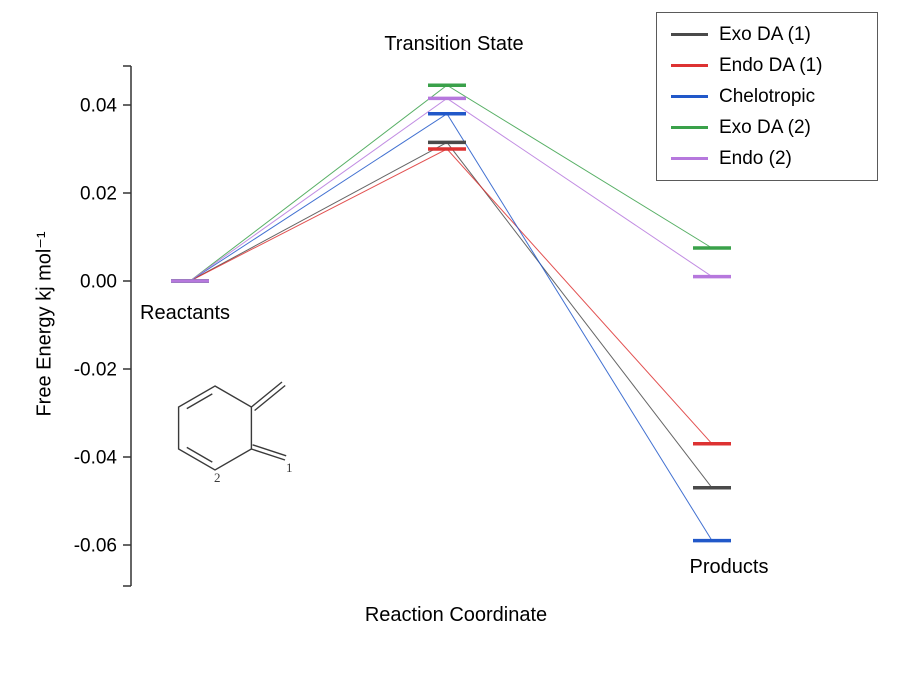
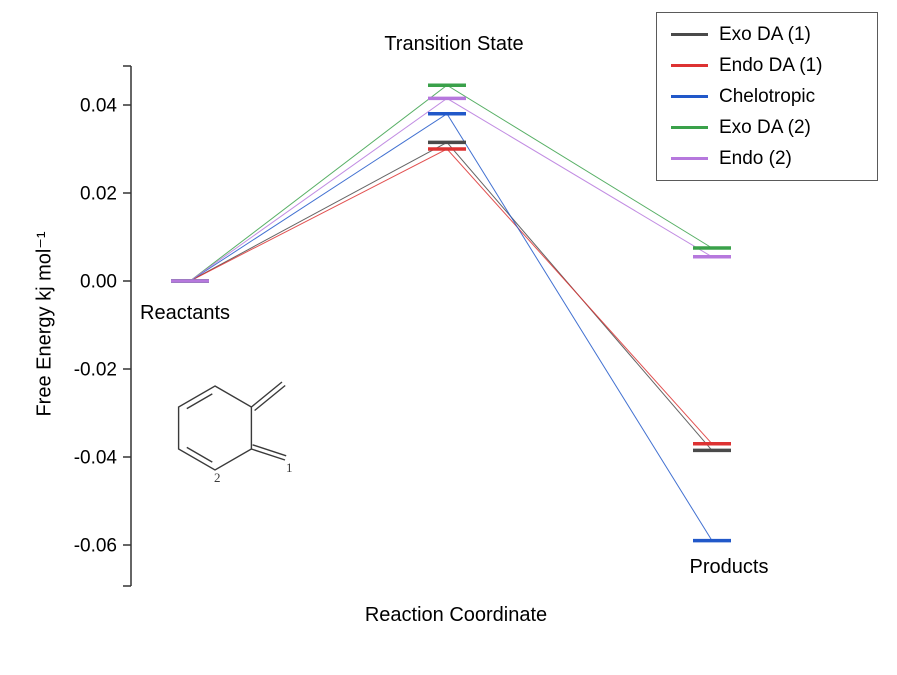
Exo DA (1)/Products: -0.047 -> -0.038
Endo (2)/Products: 0.001 -> 0.005
